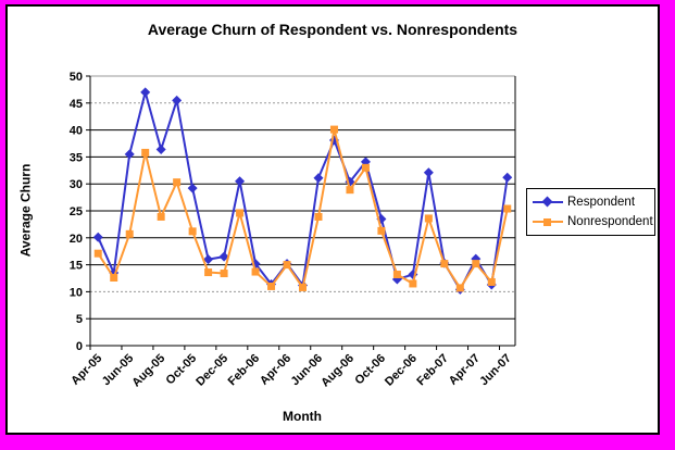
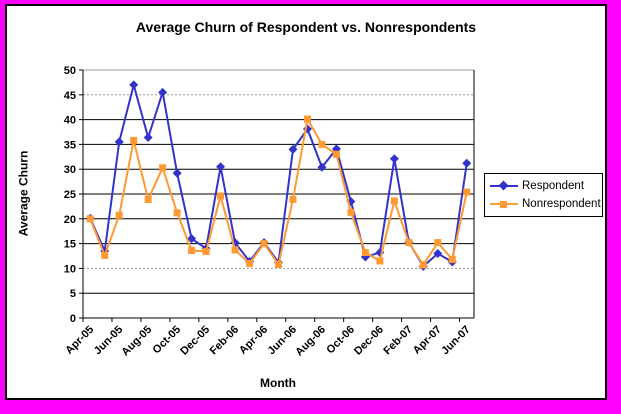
Nonrespondent/Apr-05: 17 -> 20
Respondent/Dec-05: 16 -> 14
Respondent/Jun-06: 31 -> 34
Nonrespondent/Aug-06: 29 -> 35
Respondent/Apr-07: 16 -> 13
